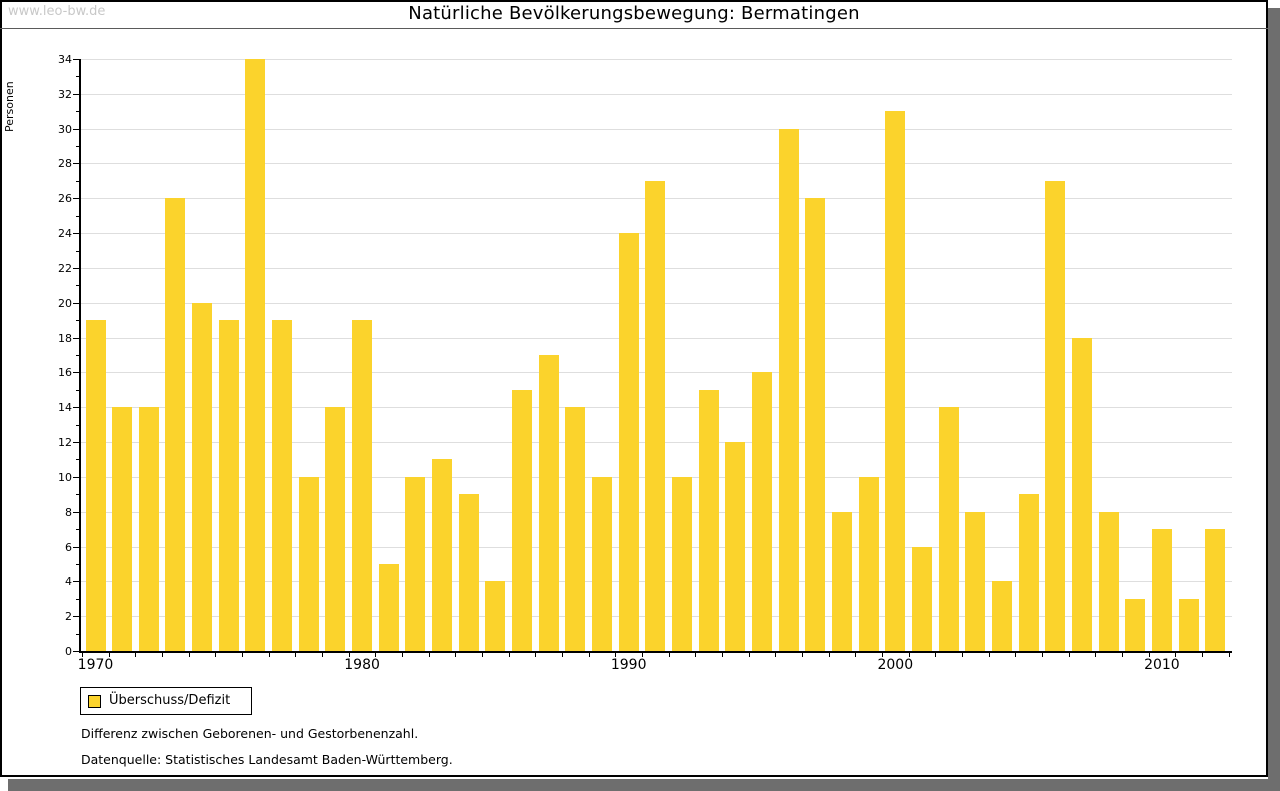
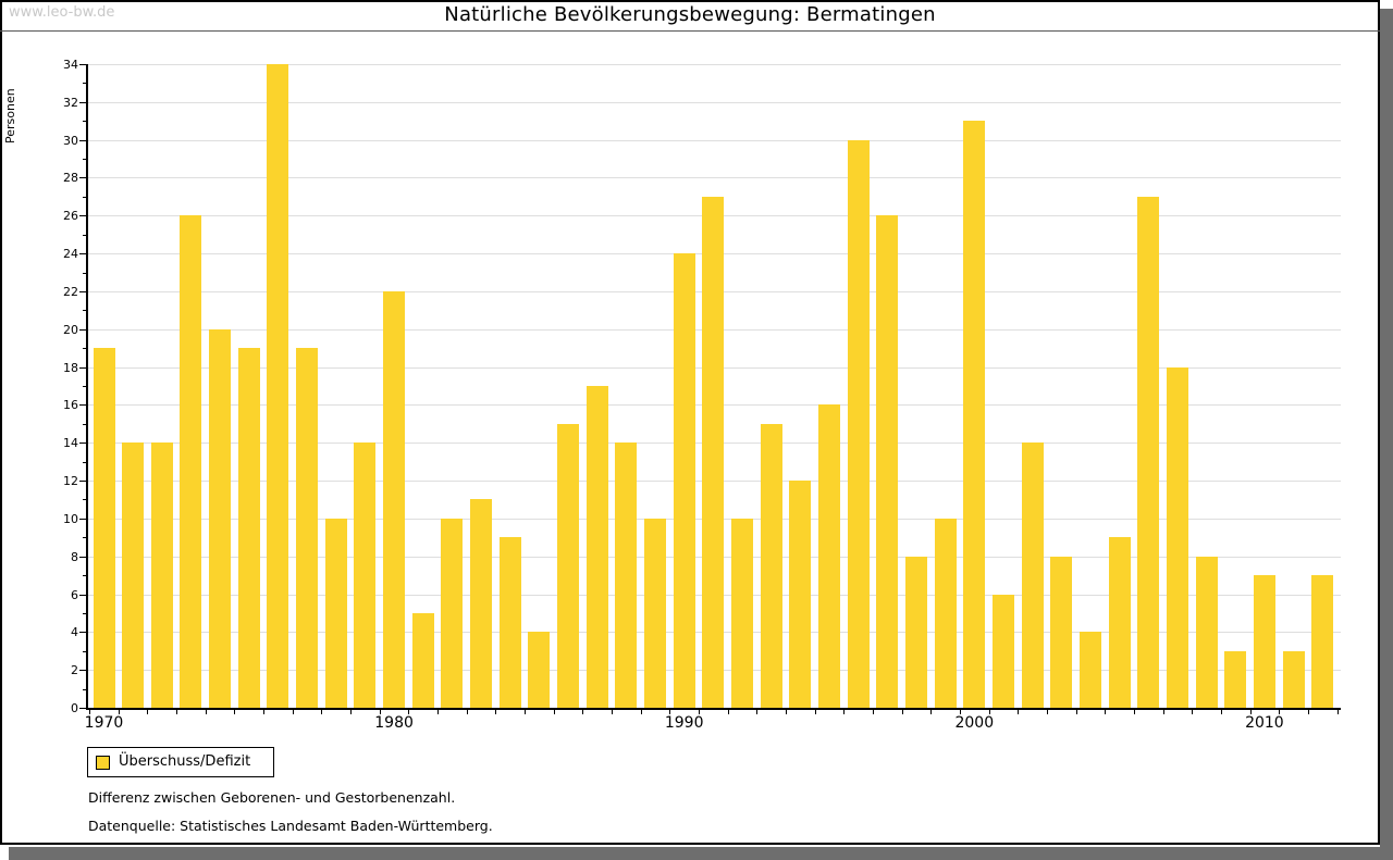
1980: 19 -> 22
